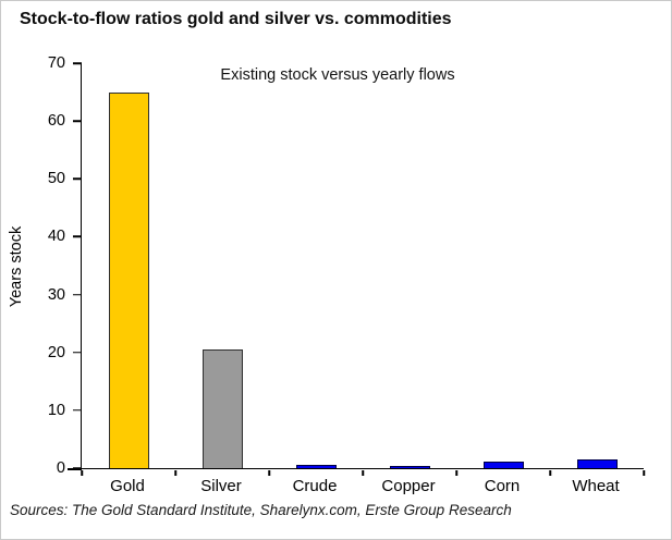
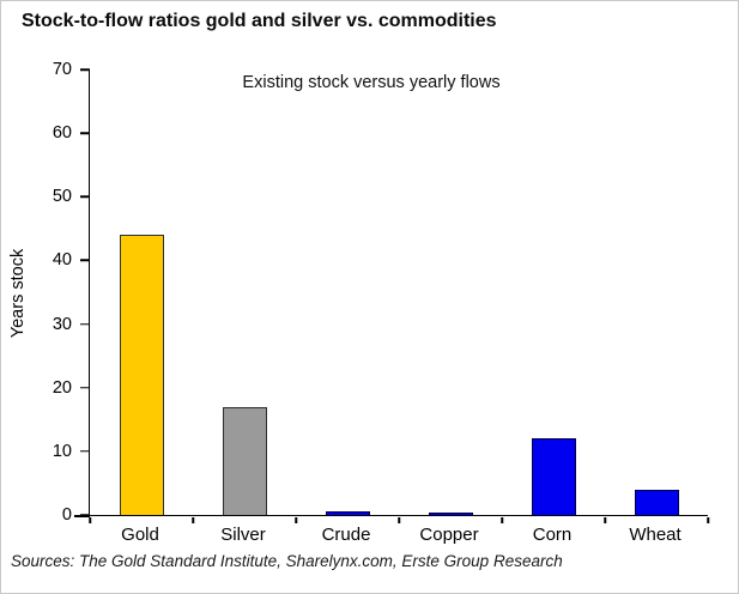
Gold: 65 -> 44
Silver: 20 -> 17
Corn: 1 -> 12
Wheat: 2 -> 4
